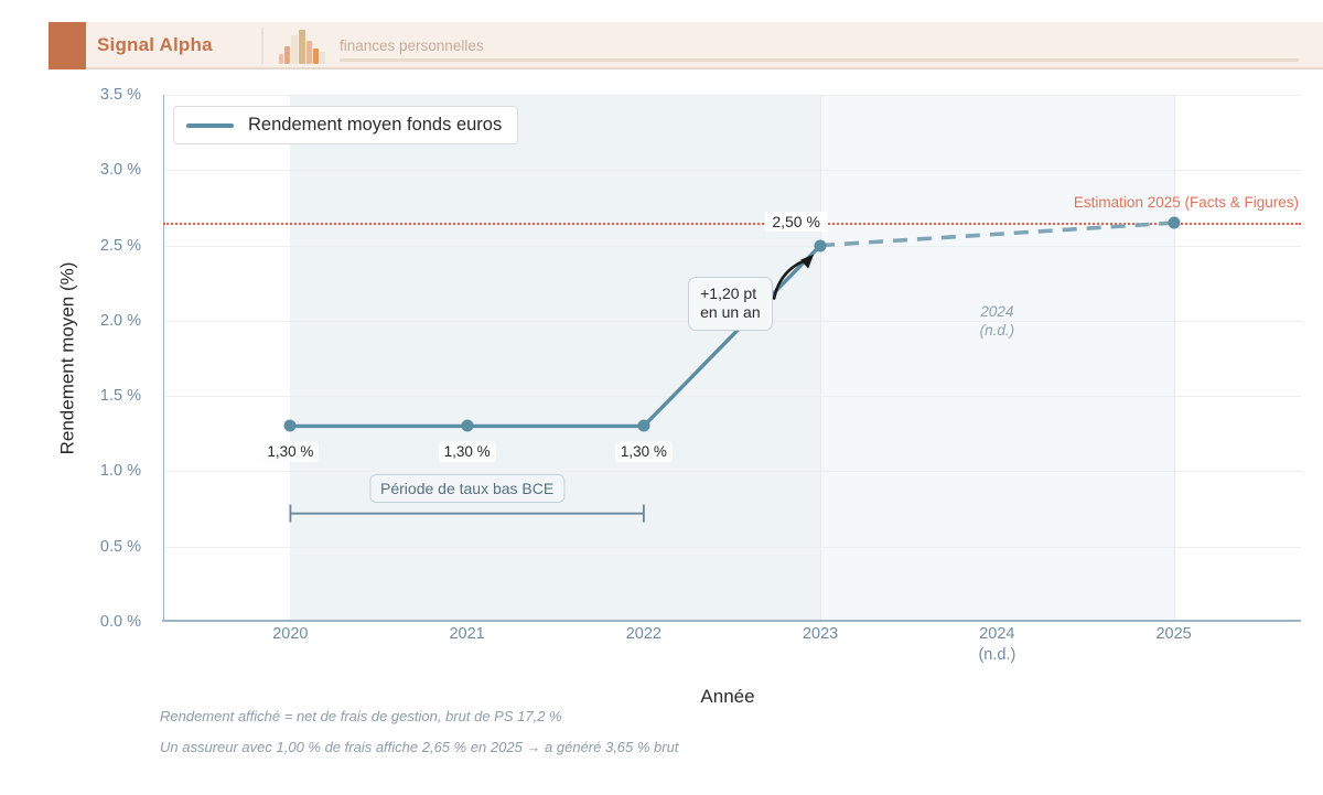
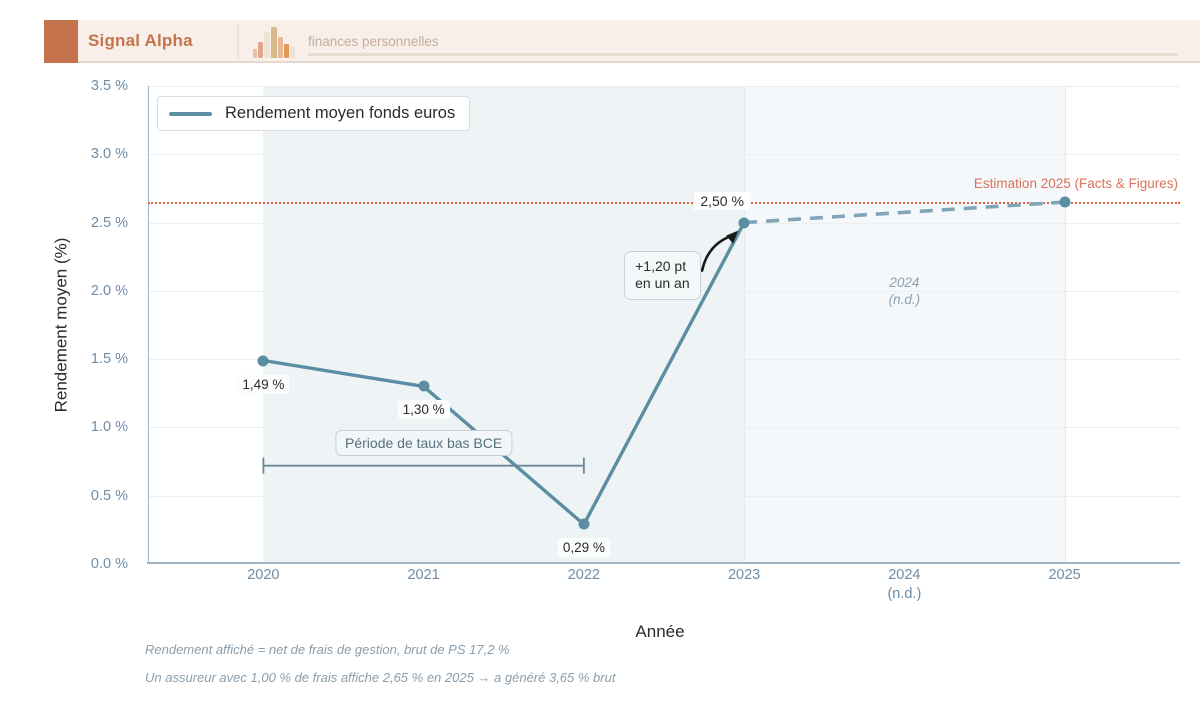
2020: 1,30 -> 1,49
2022: 1,30 -> 0,29
